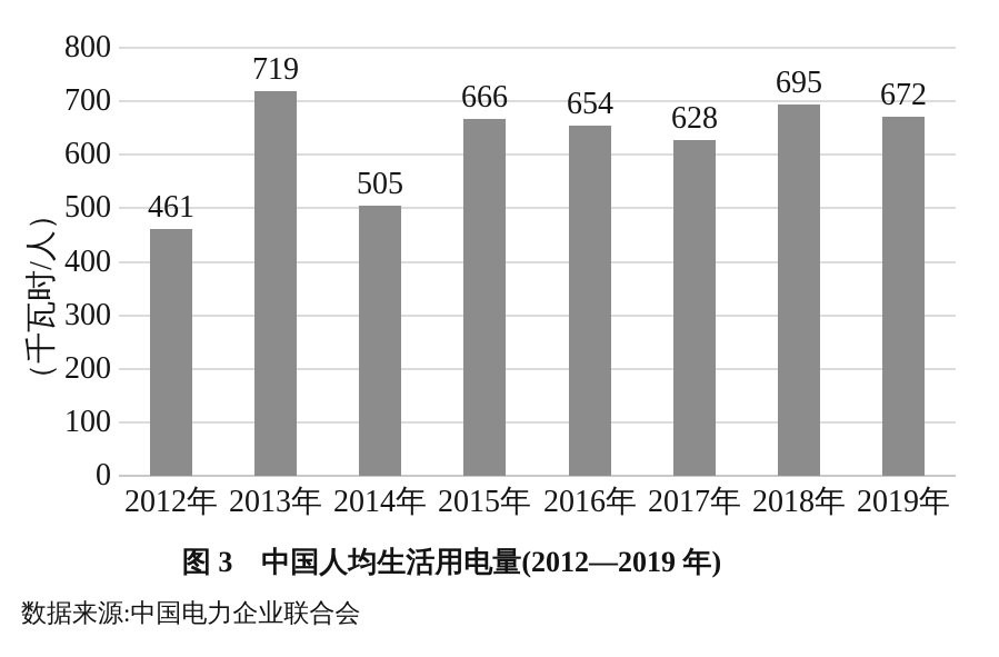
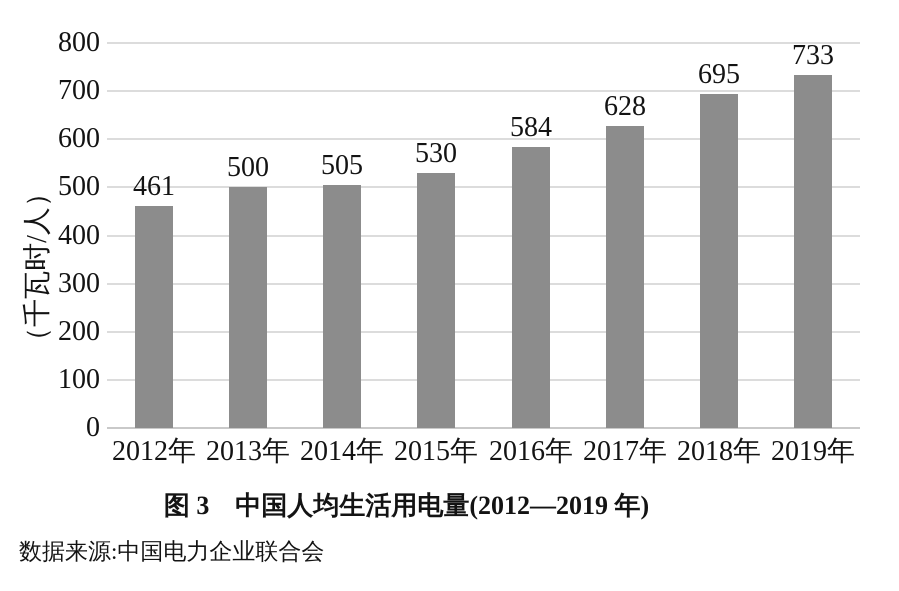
2013年: 719 -> 500
2015年: 666 -> 530
2016年: 654 -> 584
2019年: 672 -> 733
